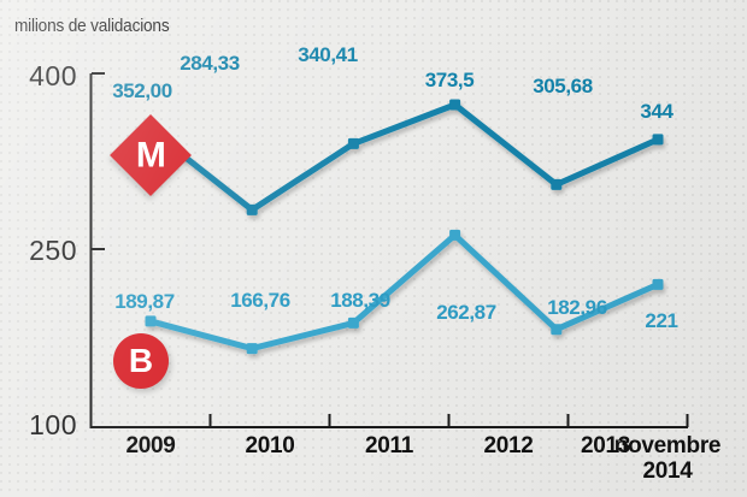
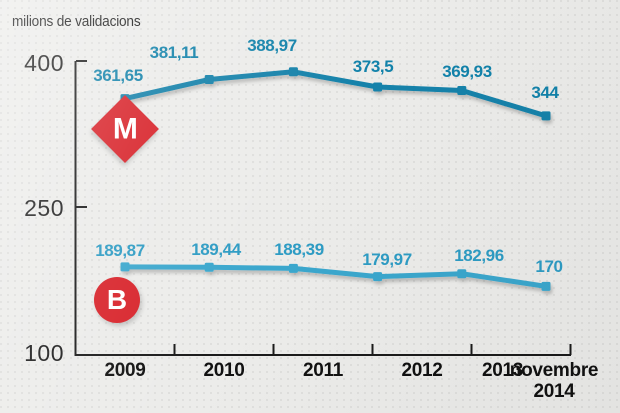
M/2009: 352,00 -> 361,65
M/2010: 284,33 -> 381,11
B/2010: 166,76 -> 189,44
M/2011: 340,41 -> 388,97
B/2012: 262,87 -> 179,97
M/2013: 305,68 -> 369,93
B/novembre 2014: 221 -> 170
